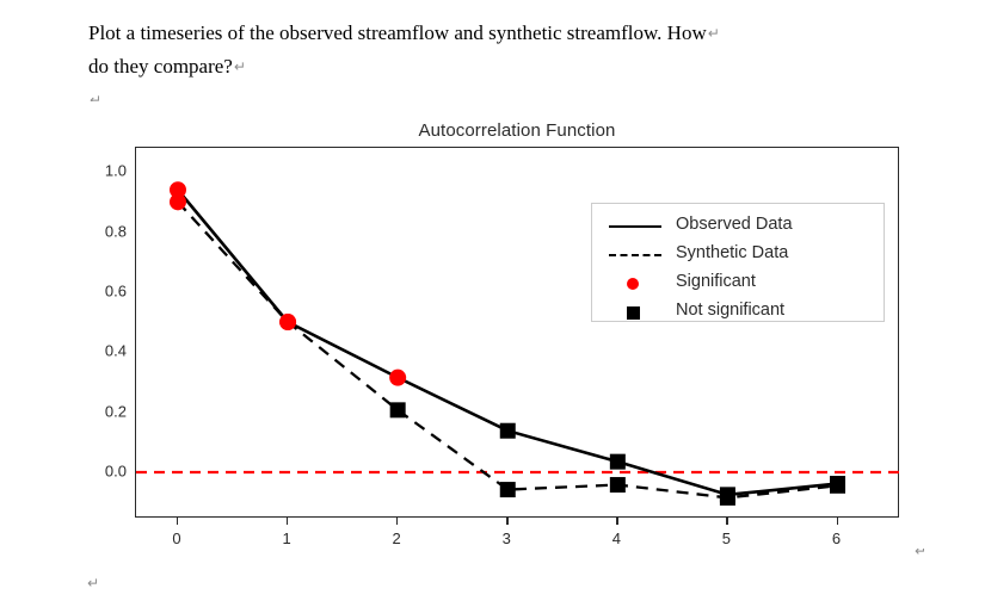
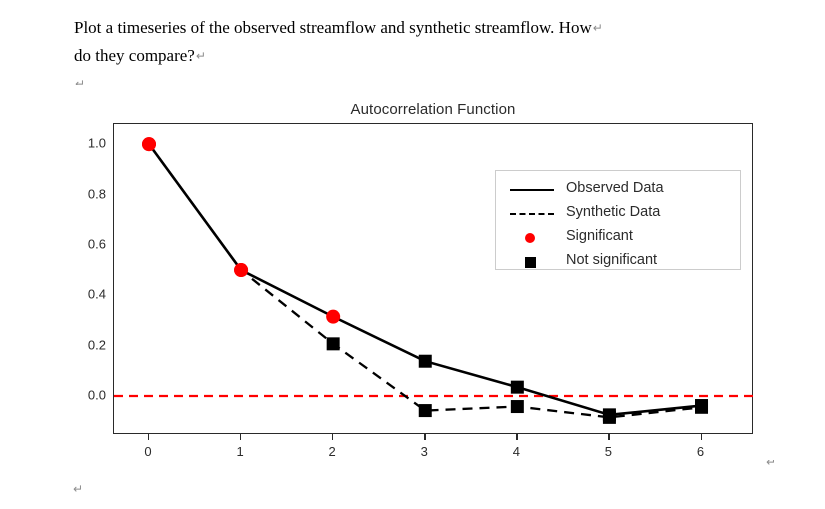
Observed Data/0: 0.94 -> 1.00
Synthetic Data/0: 0.90 -> 1.00
